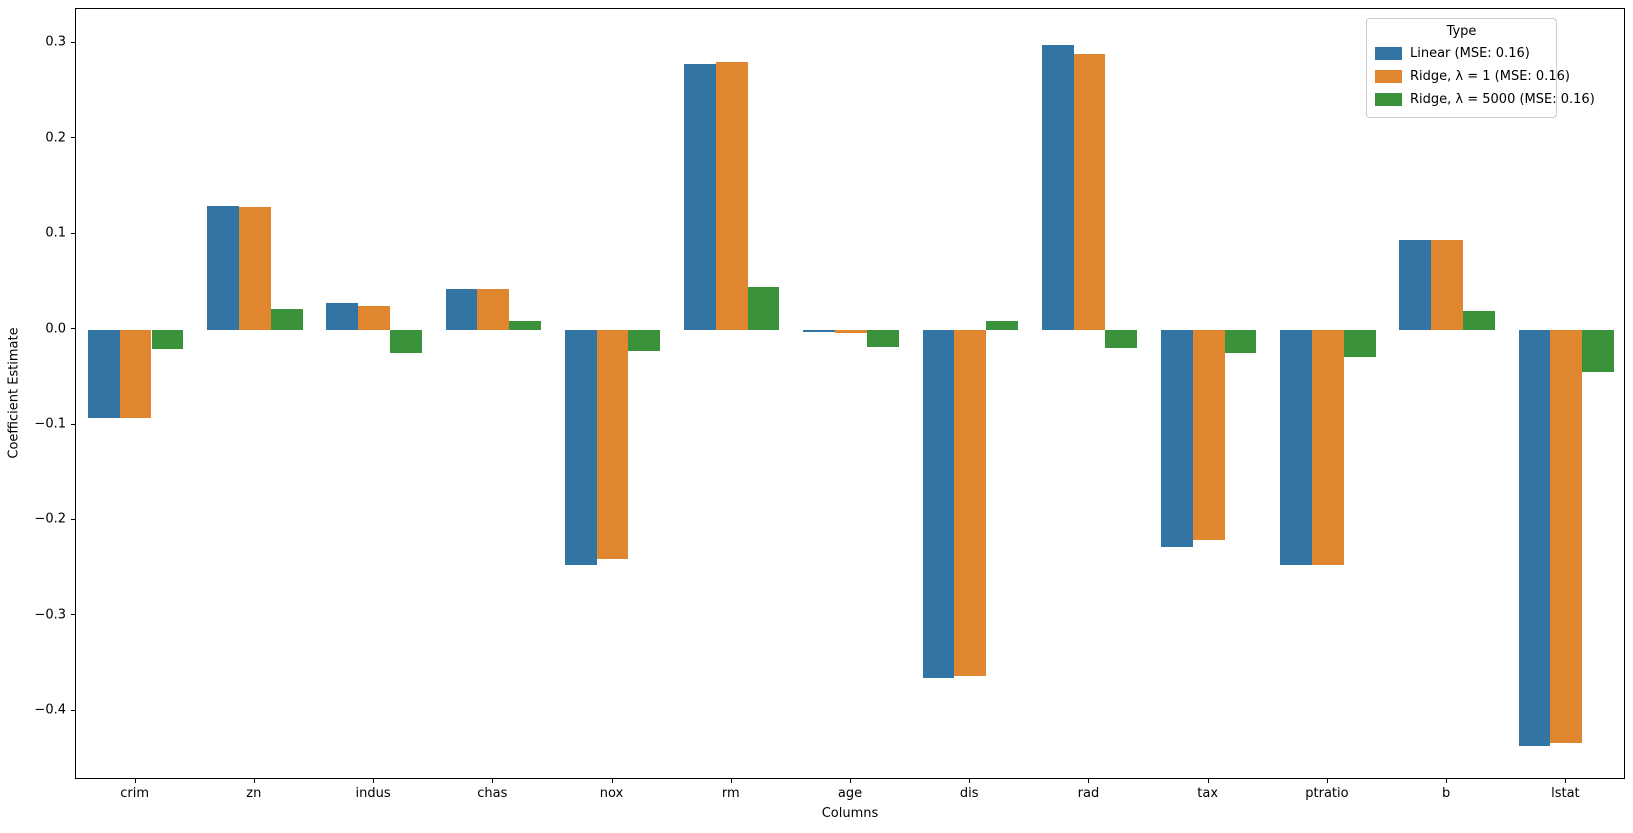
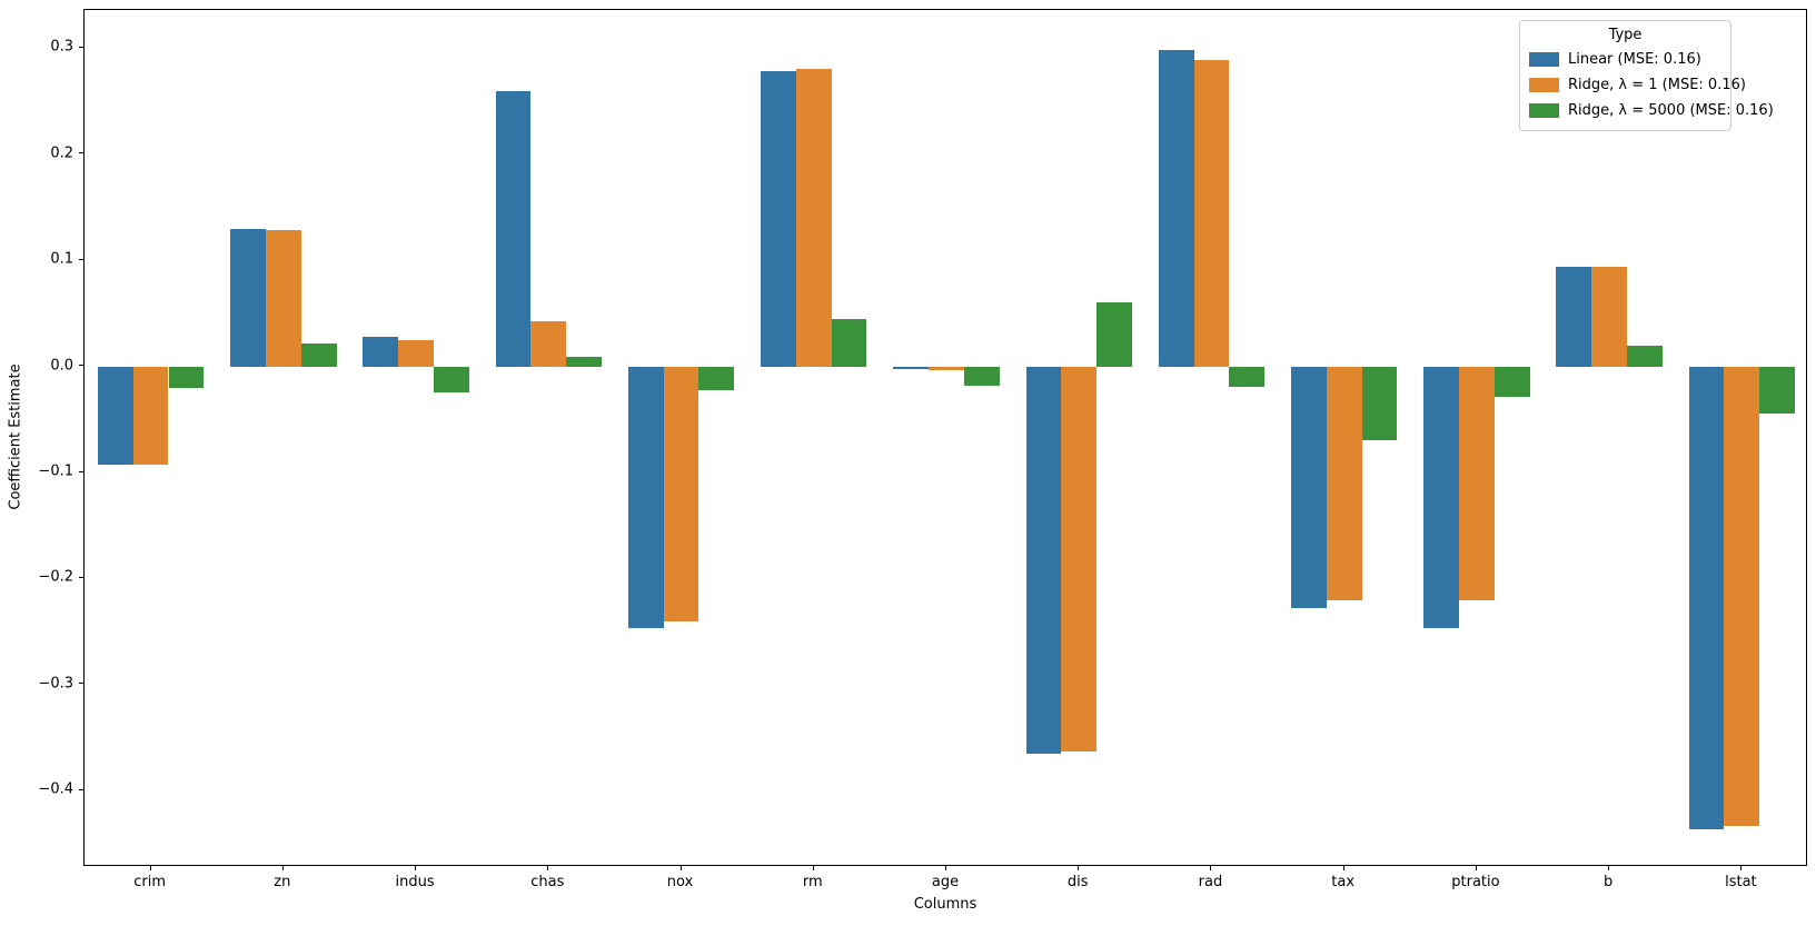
Linear (MSE: 0.16)/chas: 0.04 -> 0.26
Ridge, λ = 5000 (MSE: 0.16)/dis: 0.01 -> 0.06
Ridge, λ = 5000 (MSE: 0.16)/tax: -0.03 -> -0.07
Ridge, λ = 1 (MSE: 0.16)/ptratio: -0.25 -> -0.22
